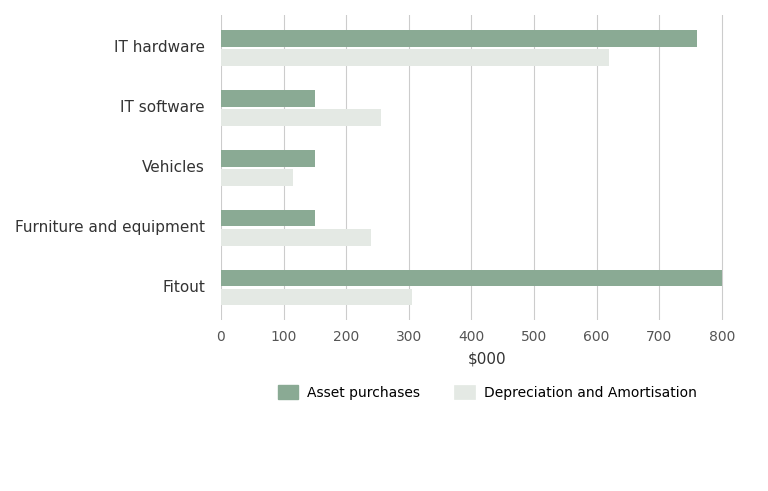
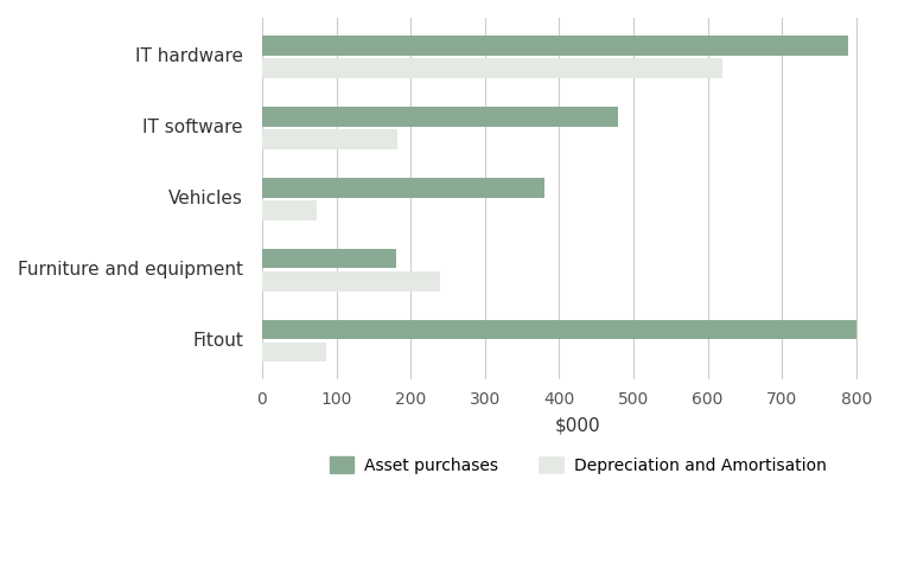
Asset purchases/IT hardware: 760 -> 790
Asset purchases/IT software: 150 -> 480
Depreciation and Amortisation/IT software: 255 -> 182
Asset purchases/Vehicles: 150 -> 380
Depreciation and Amortisation/Vehicles: 115 -> 74
Asset purchases/Furniture and equipment: 150 -> 180
Depreciation and Amortisation/Fitout: 305 -> 86
